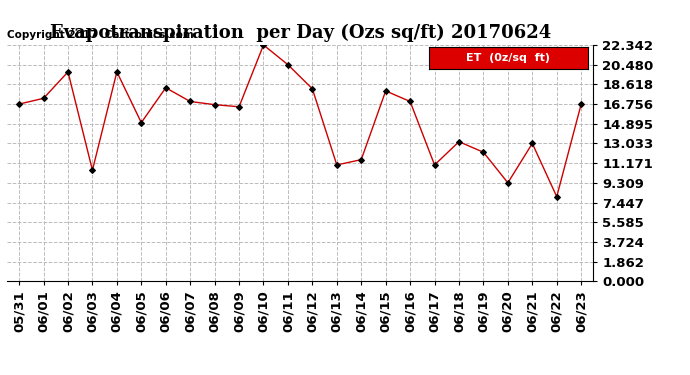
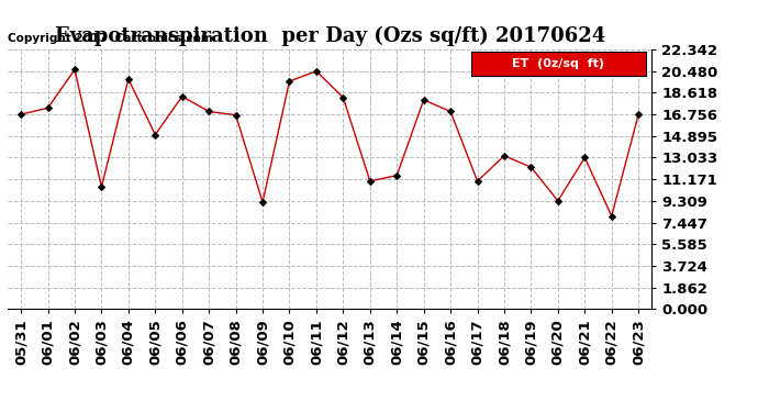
06/02: 19.8 -> 20.6
06/09: 16.5 -> 9.2
06/10: 22.3 -> 19.6
